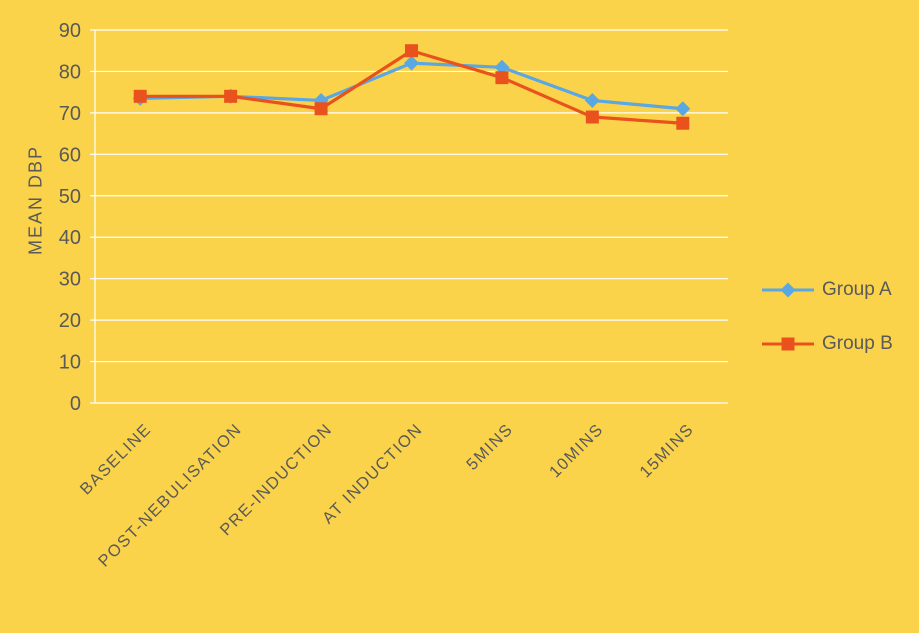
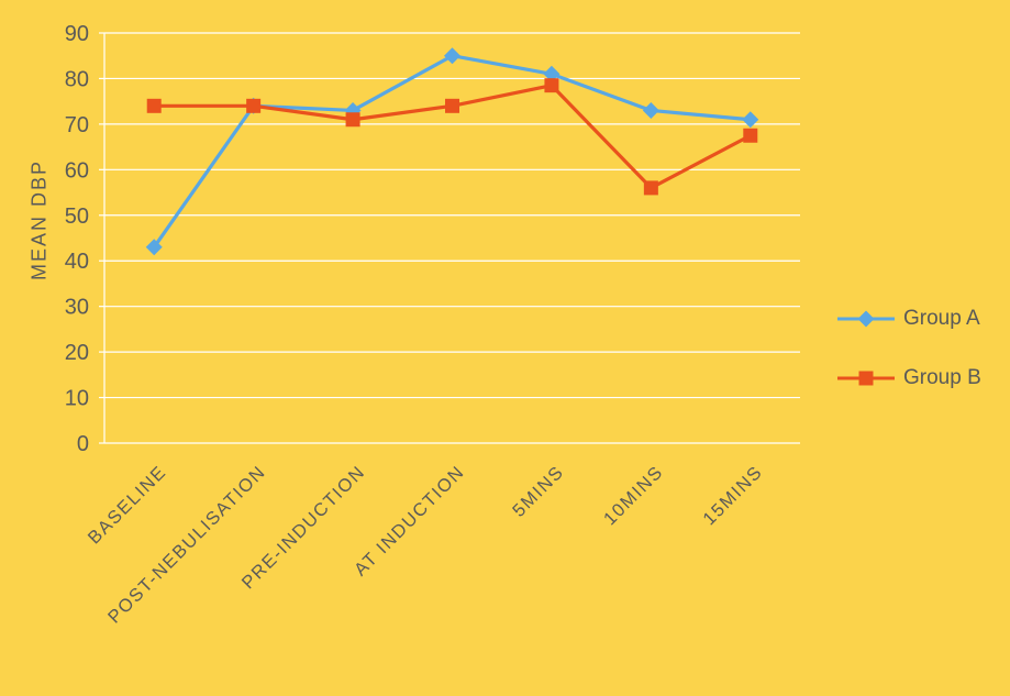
Group A/BASELINE: 74 -> 43
Group A/AT INDUCTION: 82 -> 85
Group B/AT INDUCTION: 85 -> 74
Group B/10MINS: 69 -> 56
